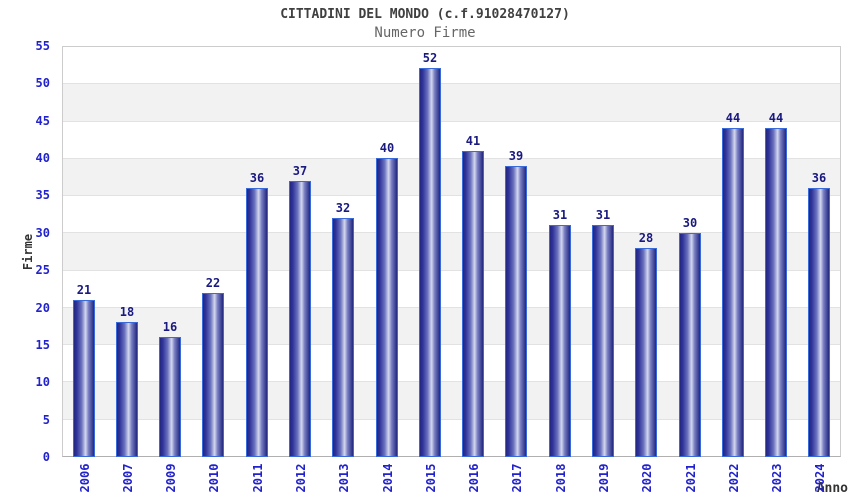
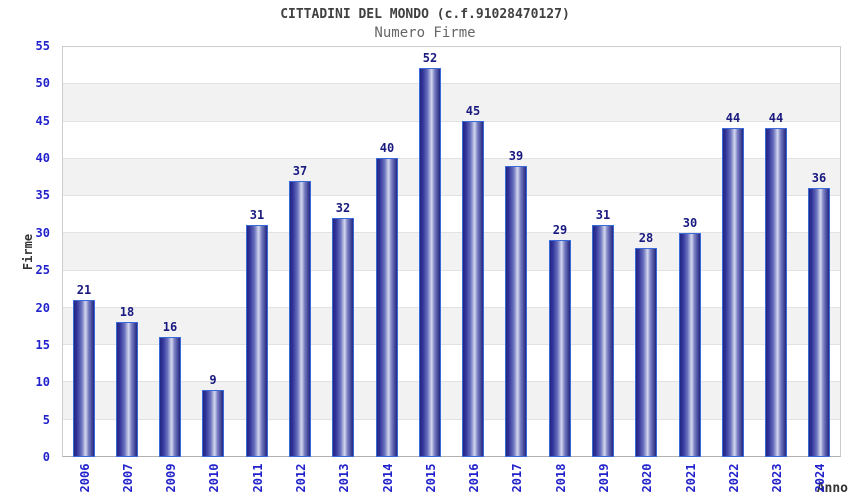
2010: 22 -> 9
2011: 36 -> 31
2016: 41 -> 45
2018: 31 -> 29
